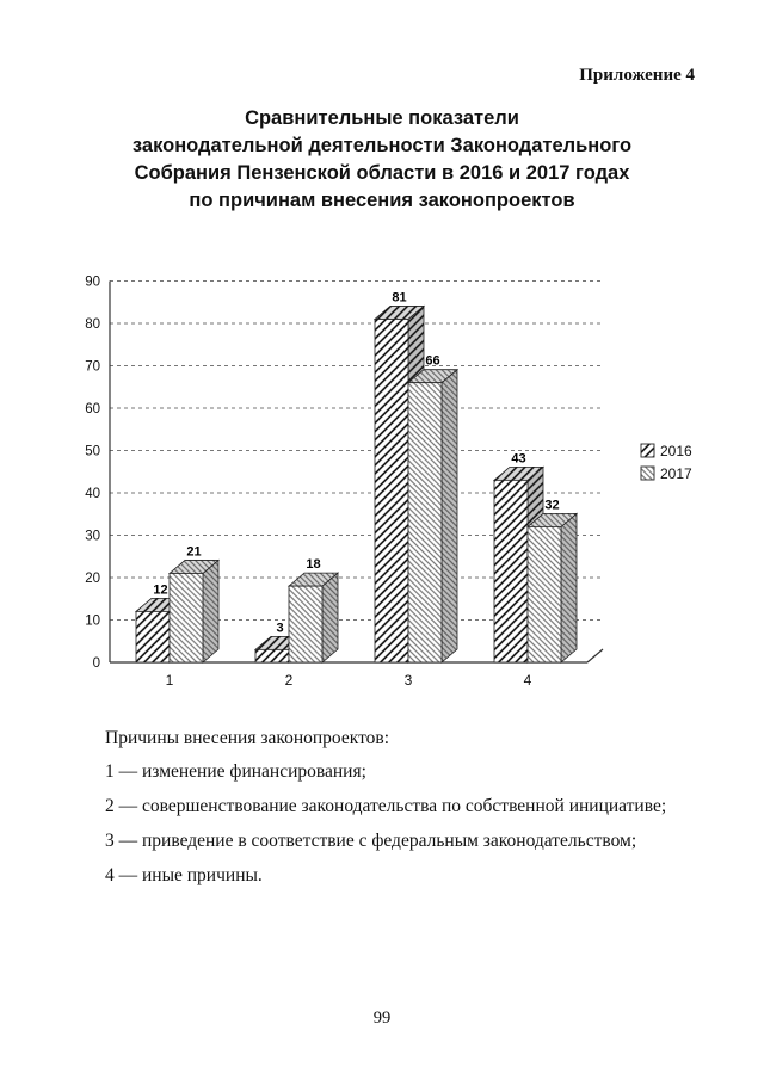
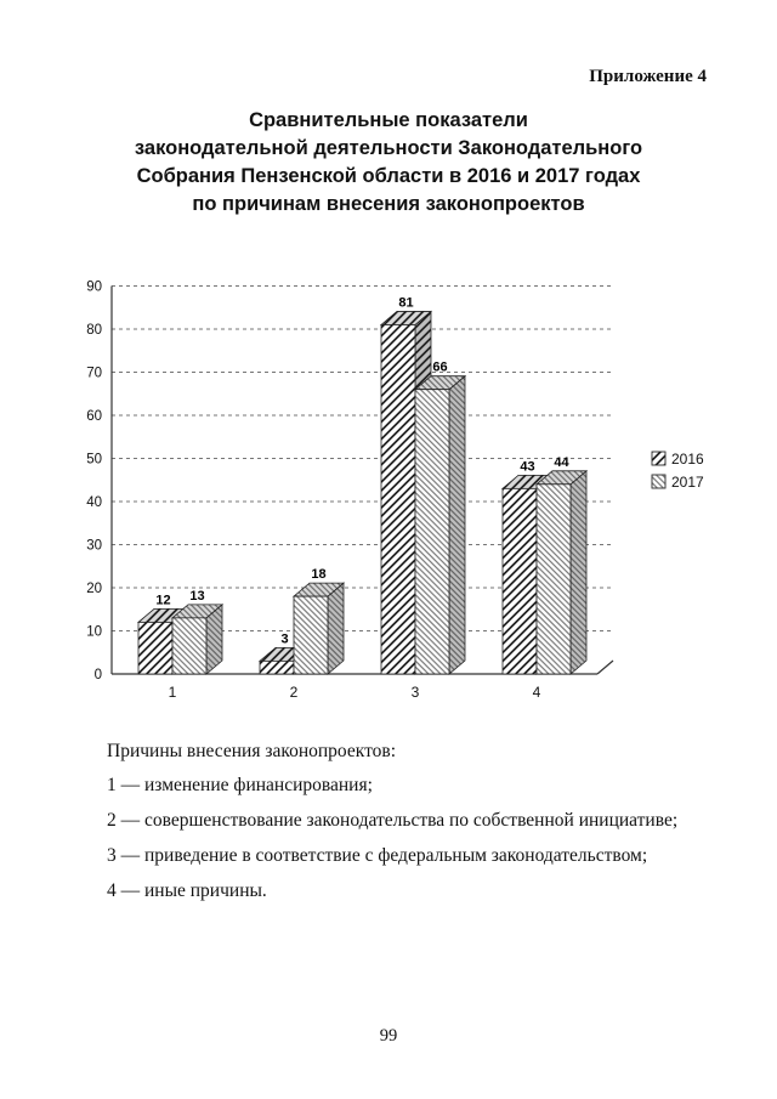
2017/1: 21 -> 13
2017/4: 32 -> 44
